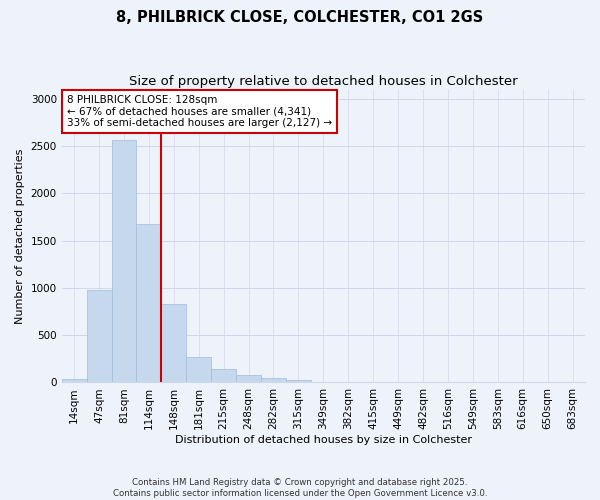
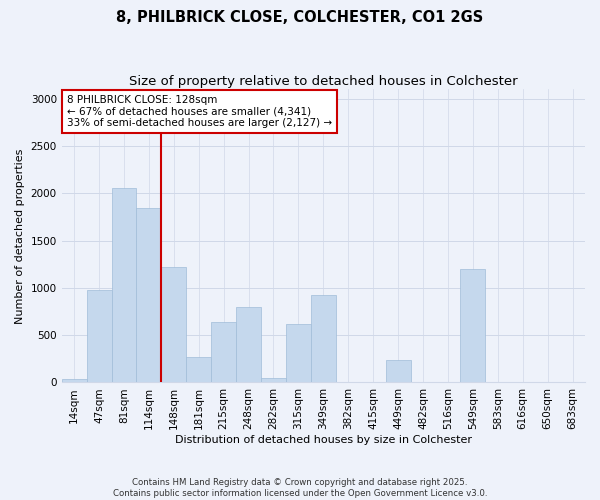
81sqm: 2560 -> 2060
114sqm: 1680 -> 1840
148sqm: 830 -> 1220
215sqm: 140 -> 640
248sqm: 80 -> 800
315sqm: 20 -> 620
349sqm: 0 -> 920
449sqm: 0 -> 240
549sqm: 0 -> 1200
